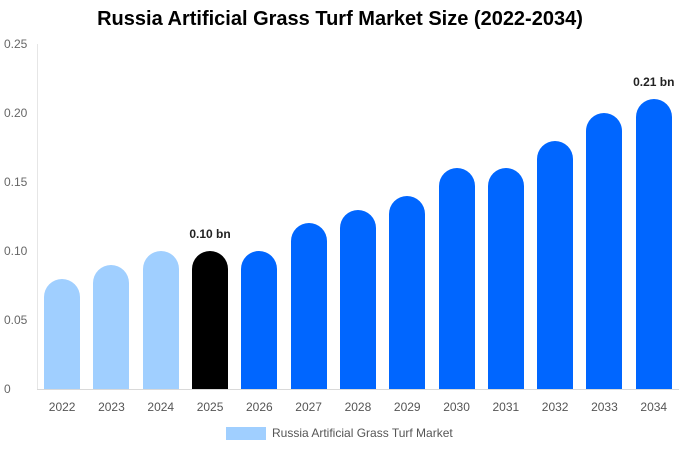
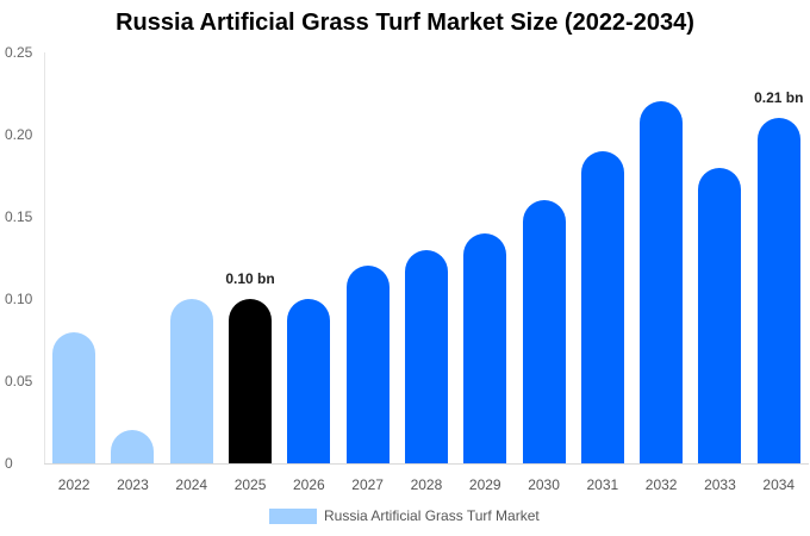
2023: 0.09 -> 0.02
2031: 0.16 -> 0.19
2032: 0.18 -> 0.22
2033: 0.20 -> 0.18
